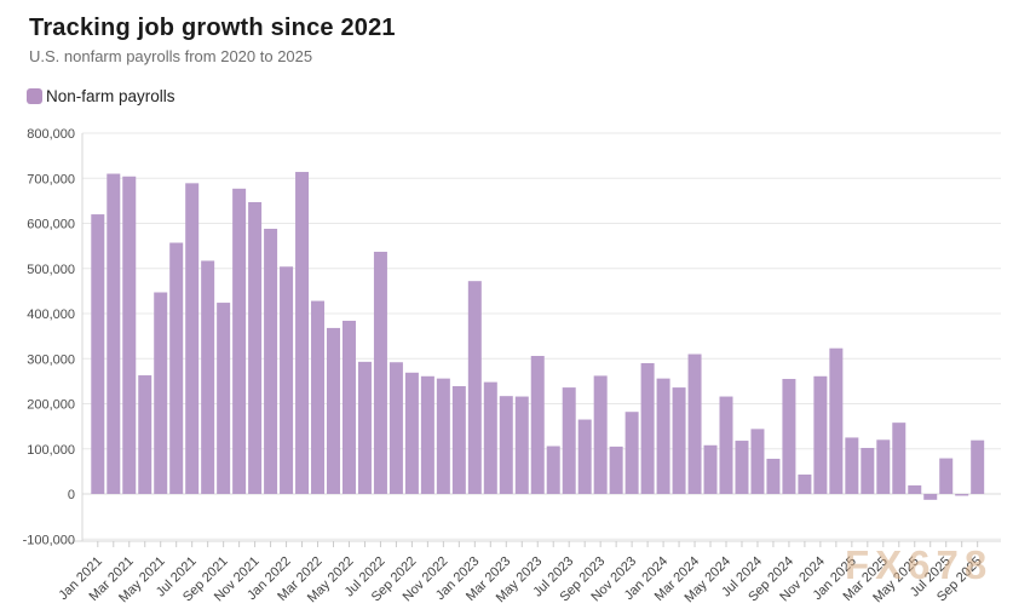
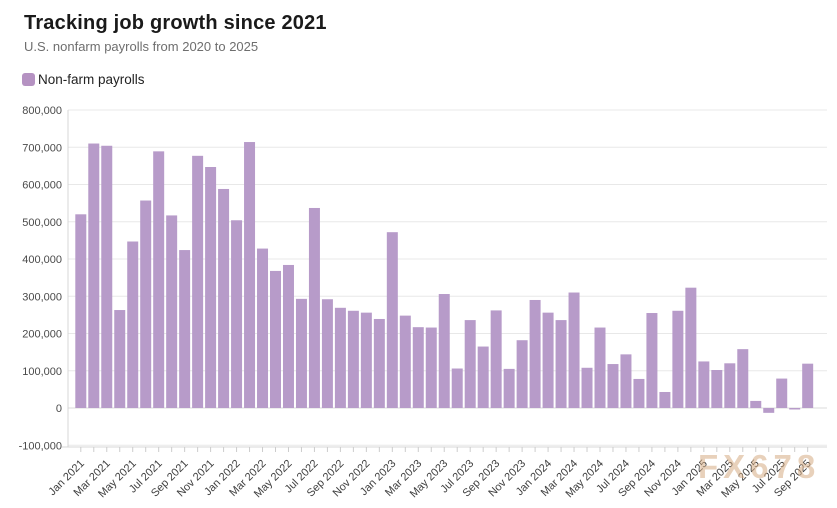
Jan 2021: 620000 -> 520000
